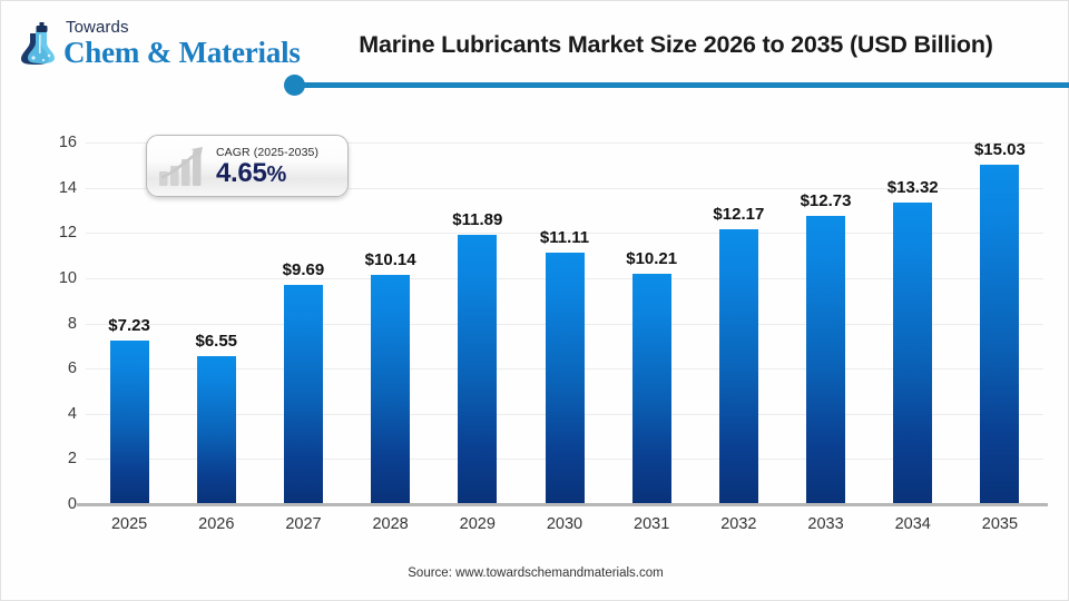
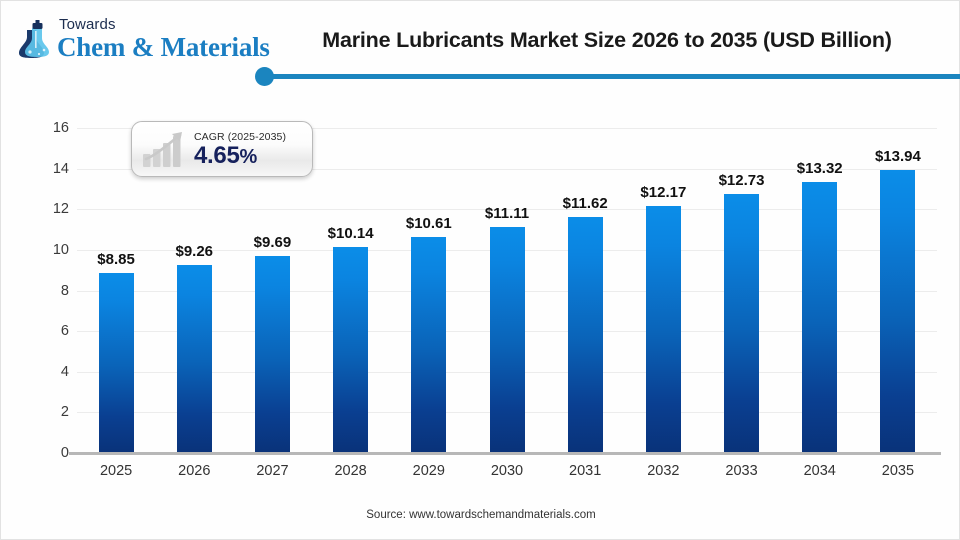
2025: $7.23 -> $8.85
2026: $6.55 -> $9.26
2029: $11.89 -> $10.61
2031: $10.21 -> $11.62
2035: $15.03 -> $13.94
